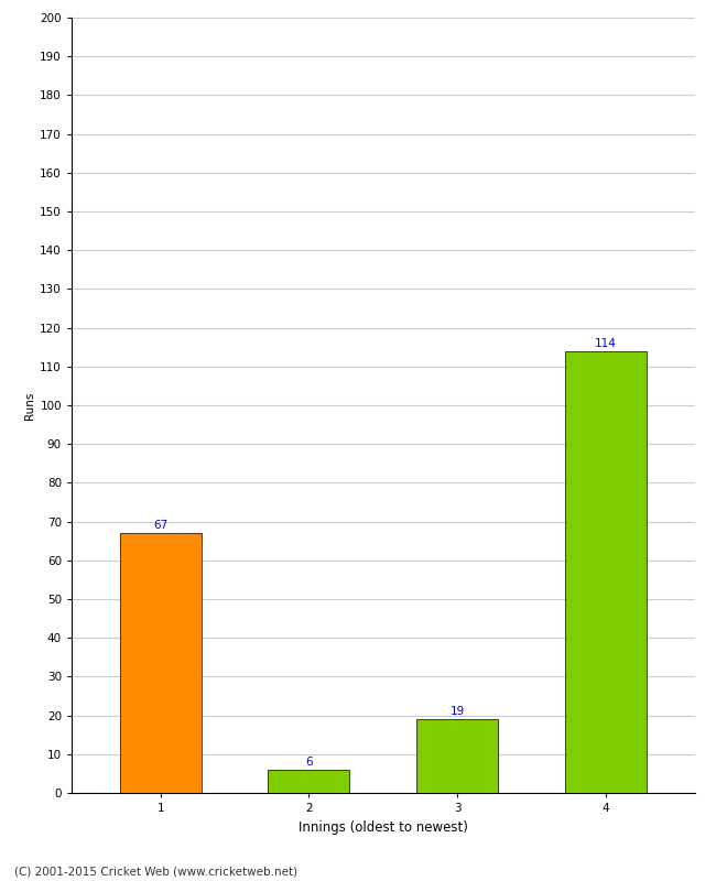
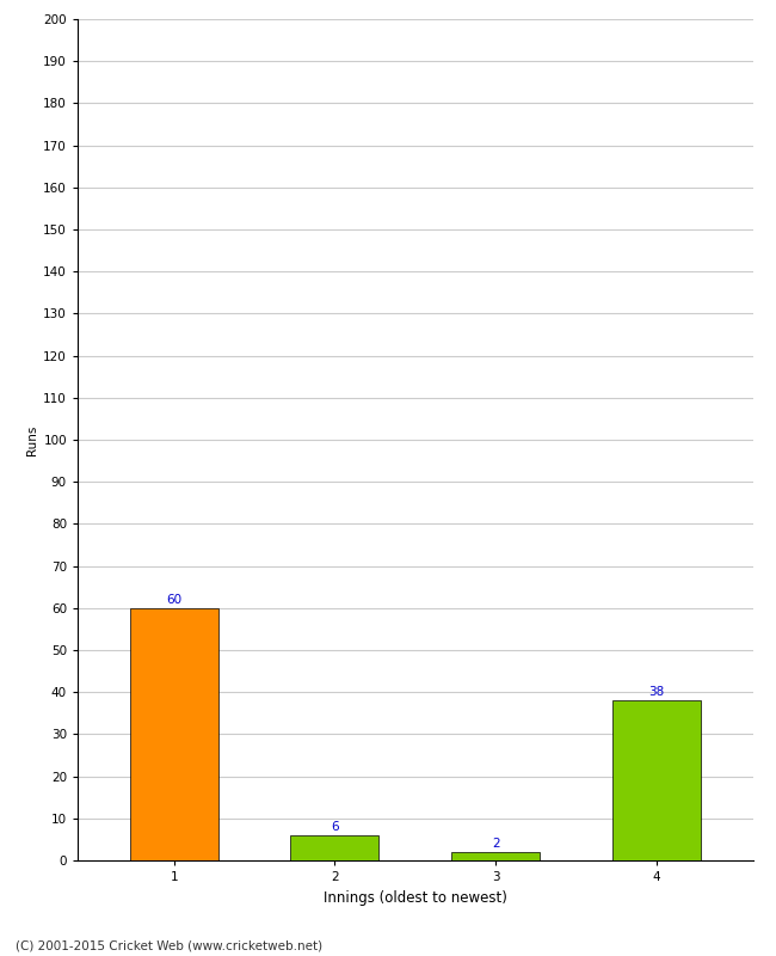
1: 67 -> 60
3: 19 -> 2
4: 114 -> 38
